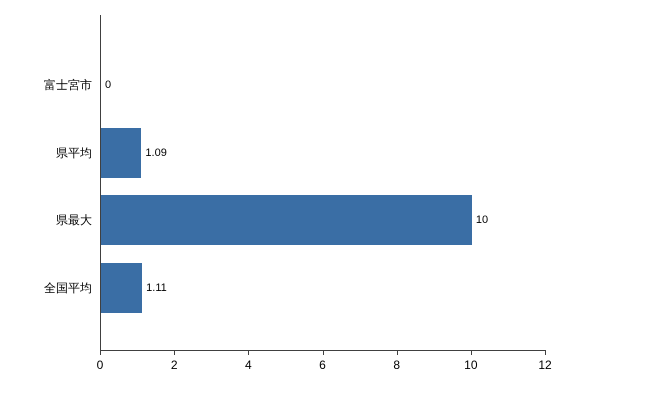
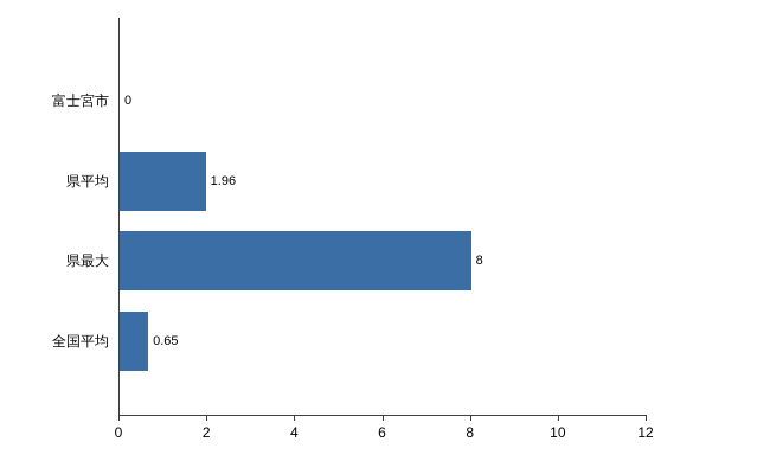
県平均: 1.09 -> 1.96
県最大: 10 -> 8
全国平均: 1.11 -> 0.65
